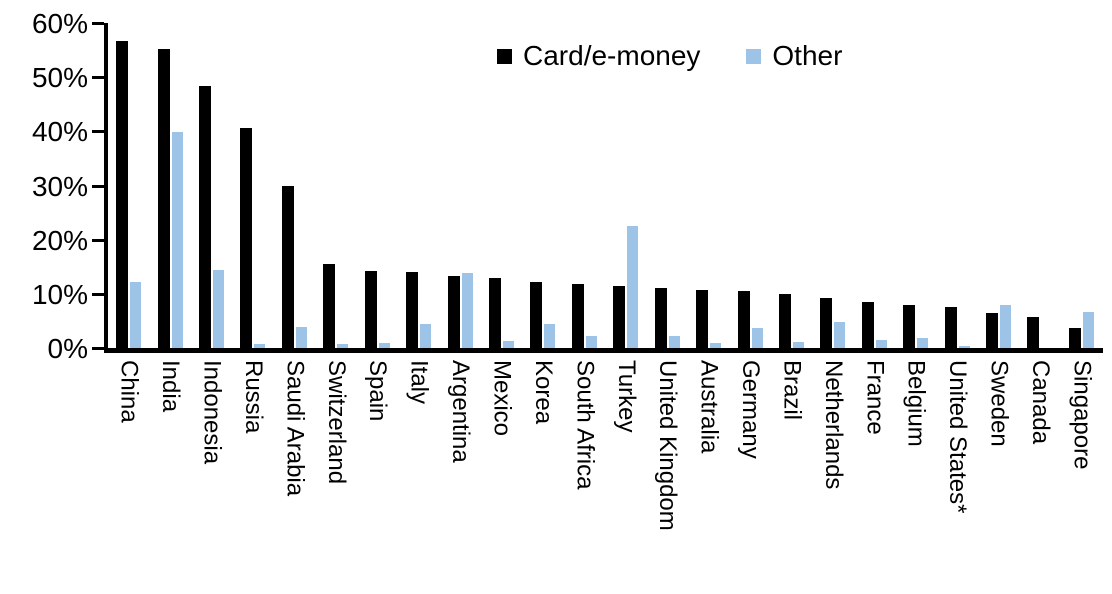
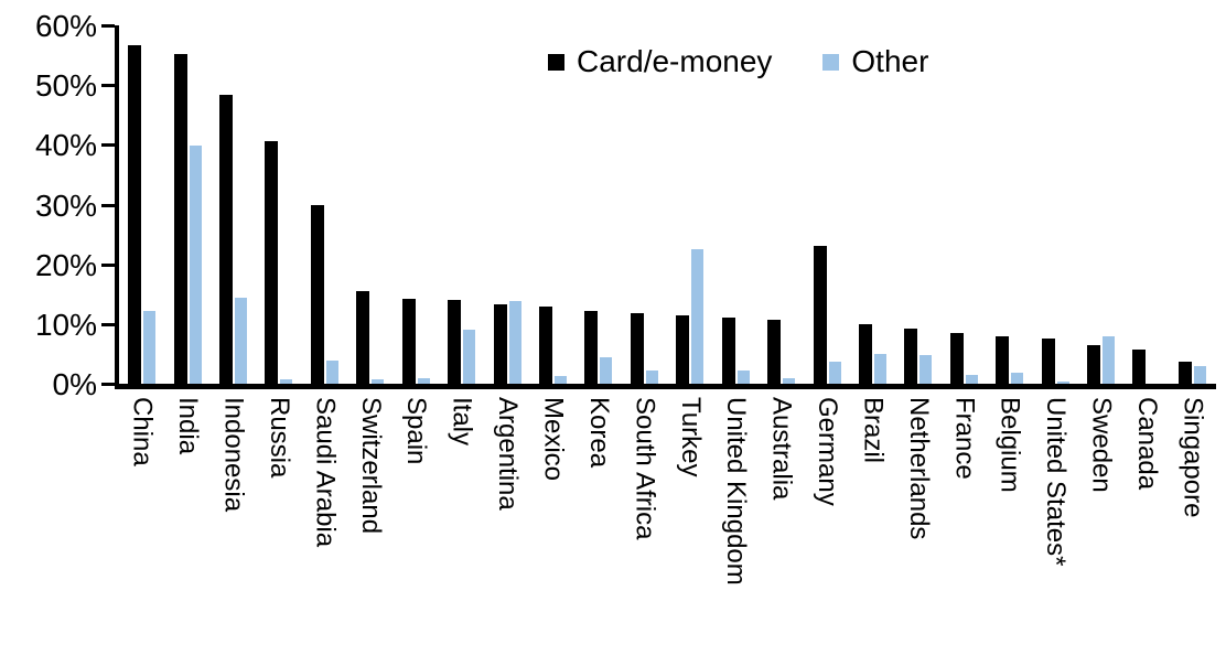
Other/Italy: 4% -> 9%
Card/e-money/Germany: 11% -> 23%
Other/Brazil: 1% -> 5%
Other/Singapore: 7% -> 3%
